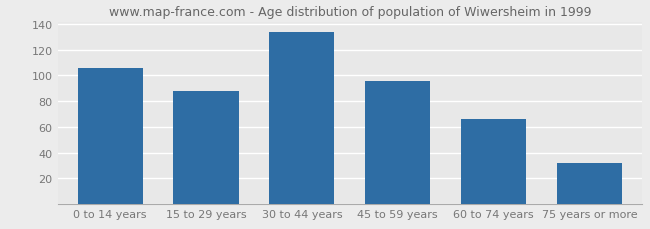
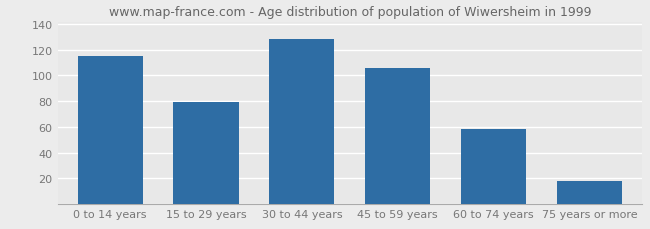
0 to 14 years: 106 -> 115
15 to 29 years: 88 -> 79
30 to 44 years: 134 -> 128
45 to 59 years: 96 -> 106
60 to 74 years: 66 -> 58
75 years or more: 32 -> 18
